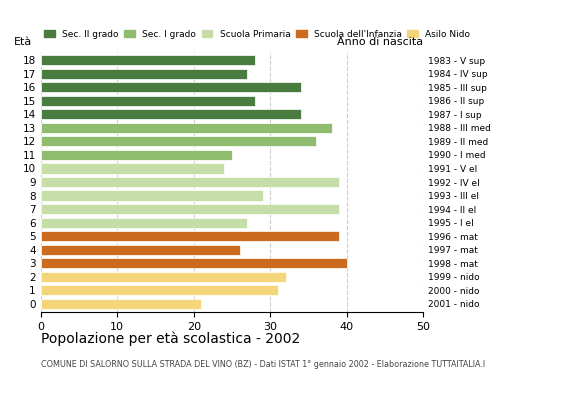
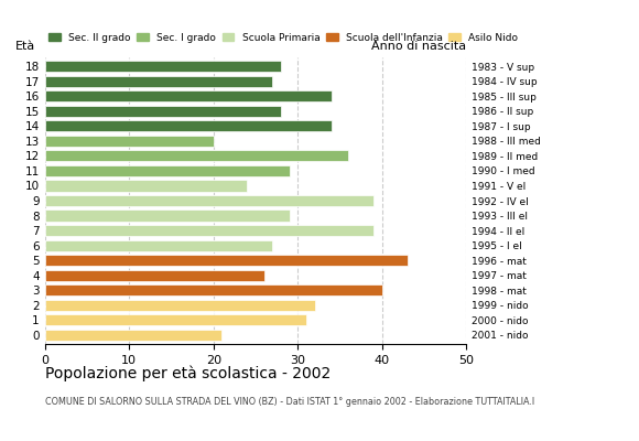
13: 38 -> 20
11: 25 -> 29
5: 39 -> 43
